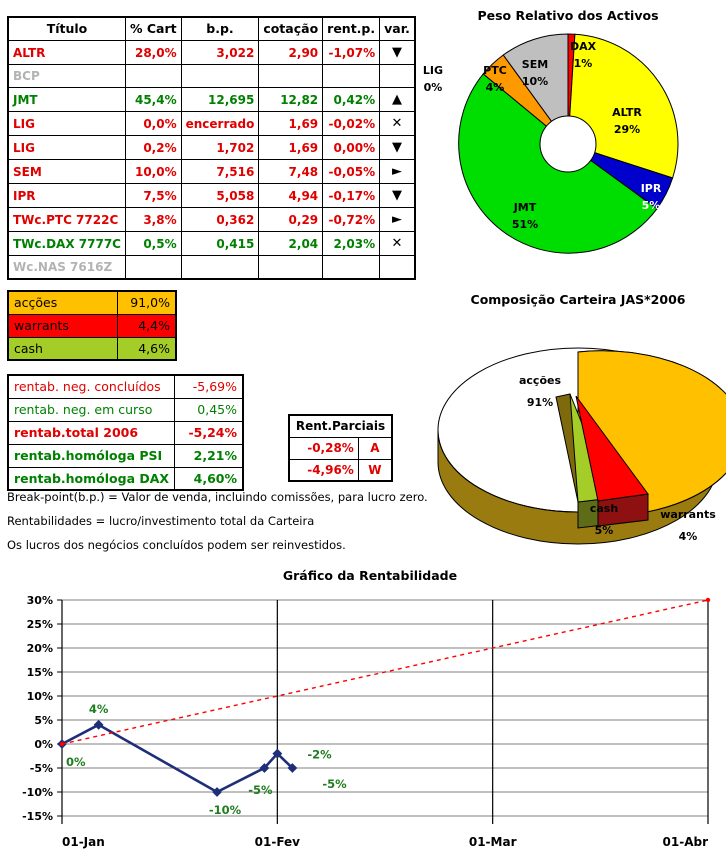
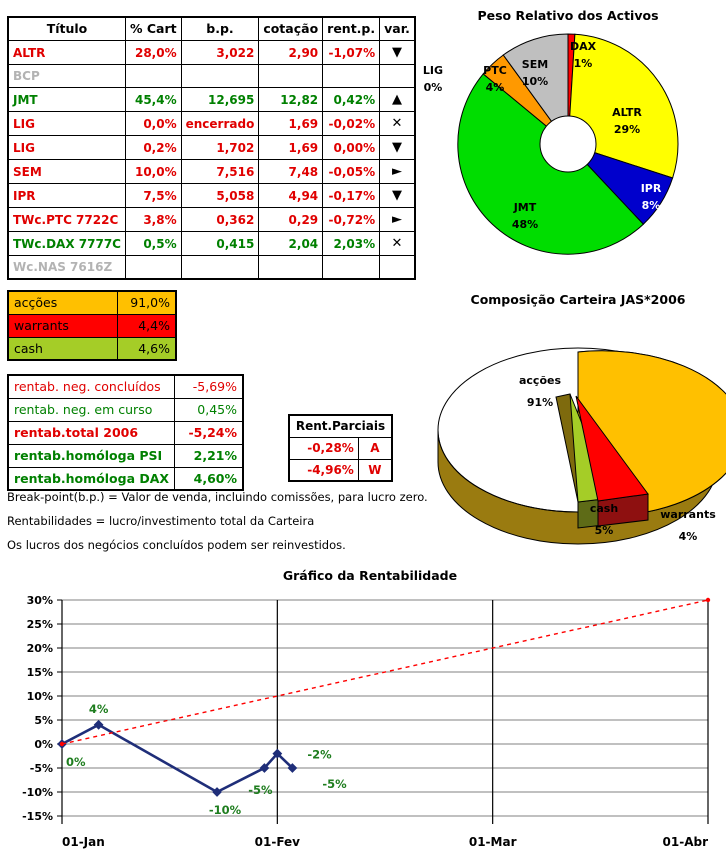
Peso Relativo dos Activos/IPR: 5% -> 8%
Peso Relativo dos Activos/JMT: 51% -> 48%
